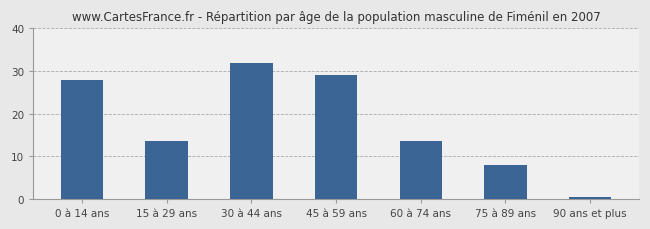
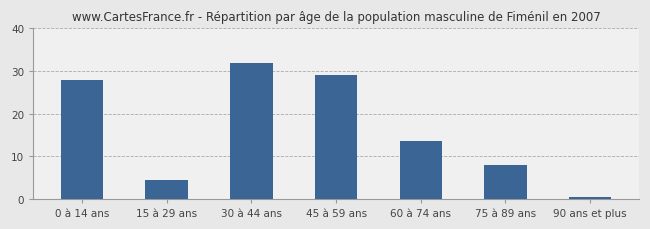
15 à 29 ans: 13.5 -> 4.5
